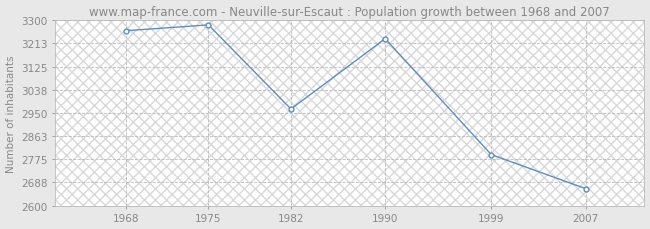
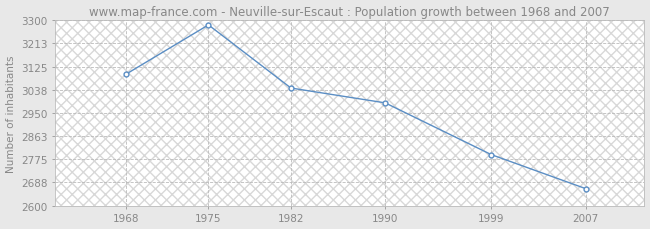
1968: 3260 -> 3096
1982: 2965 -> 3044
1990: 3230 -> 2988
